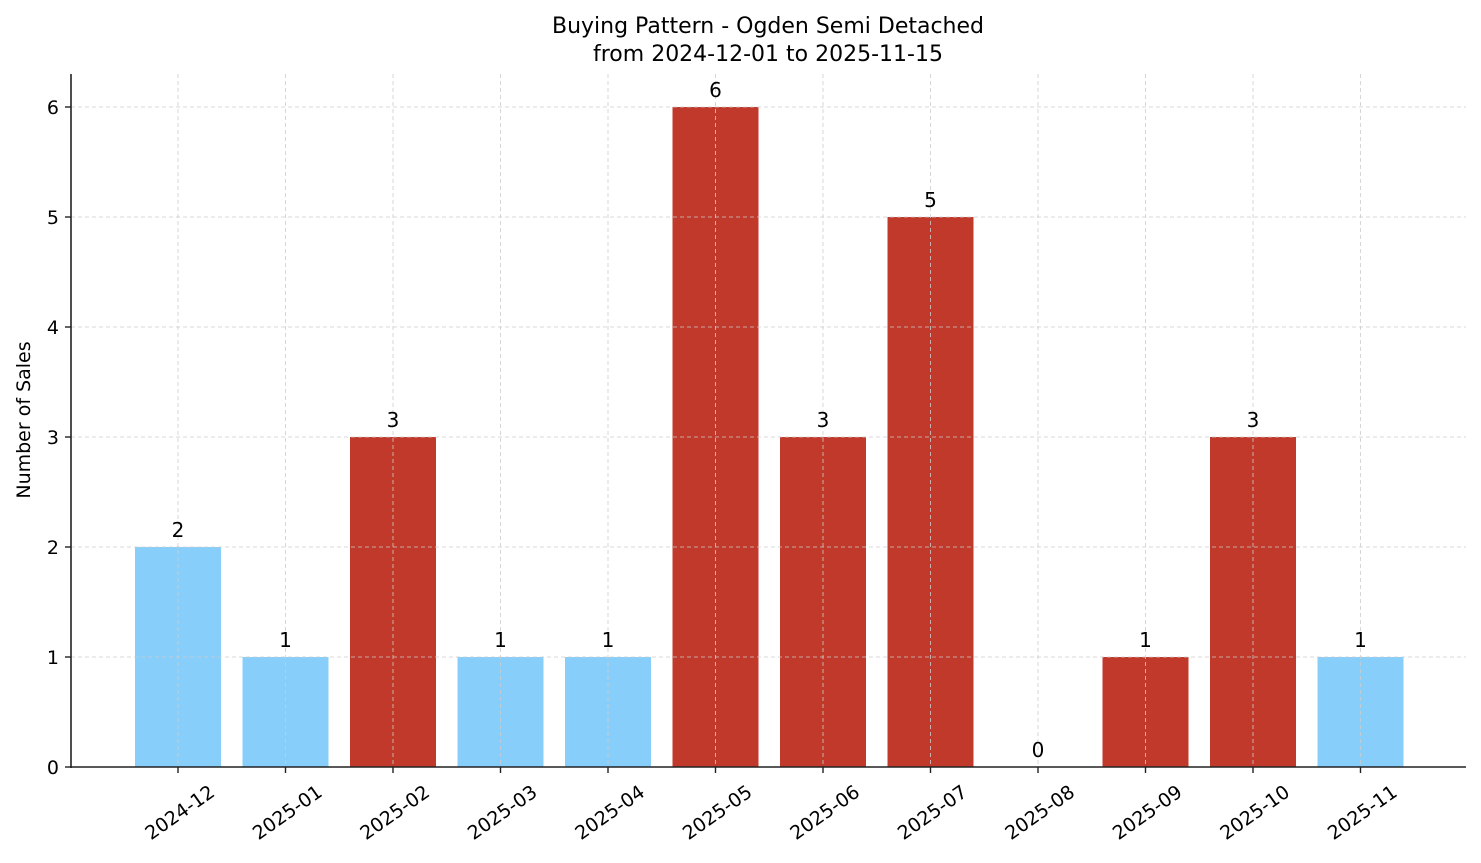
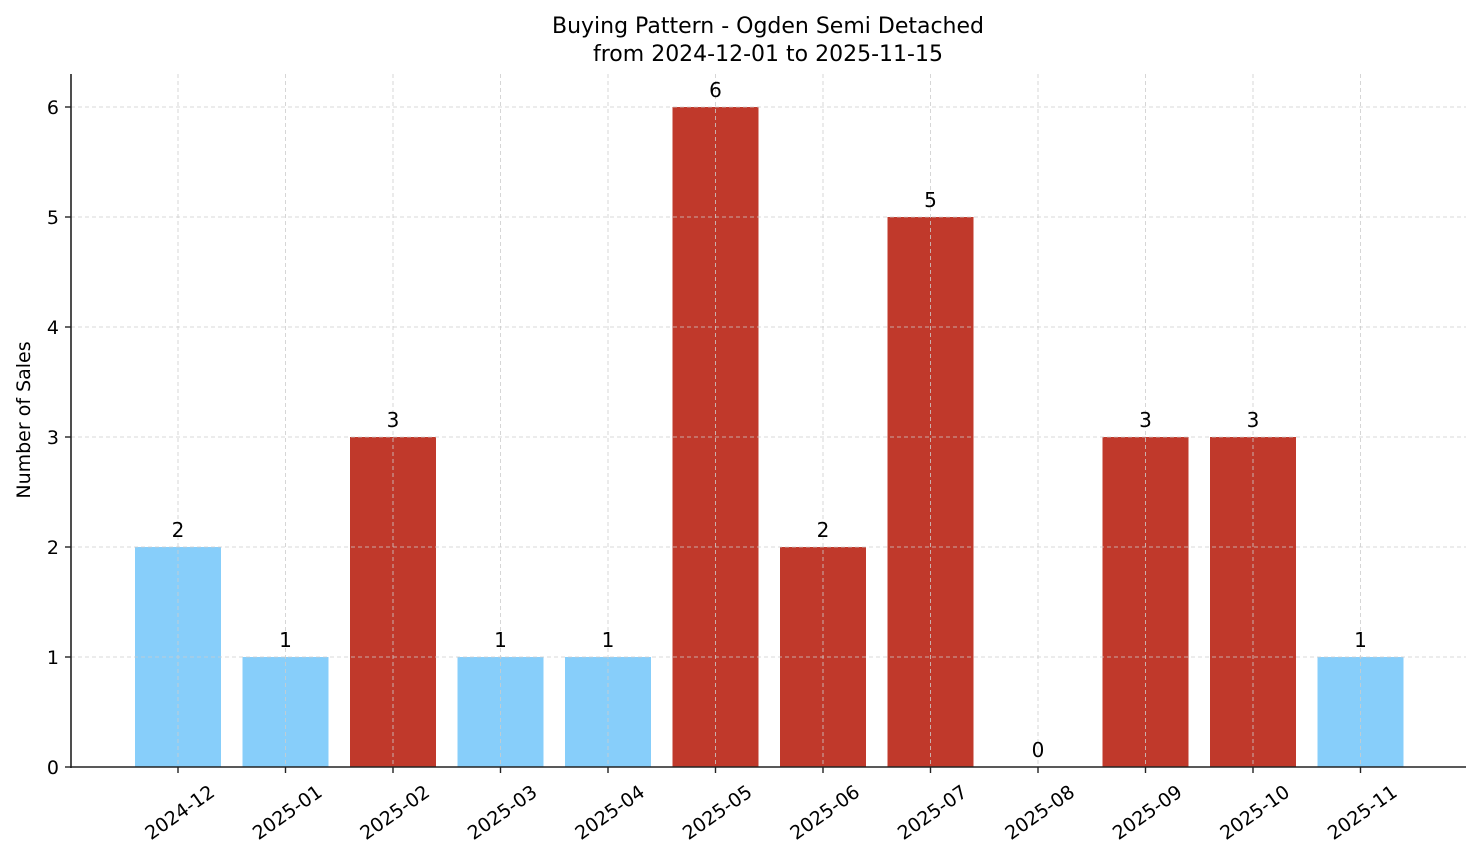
2025-06: 3 -> 2
2025-09: 1 -> 3
